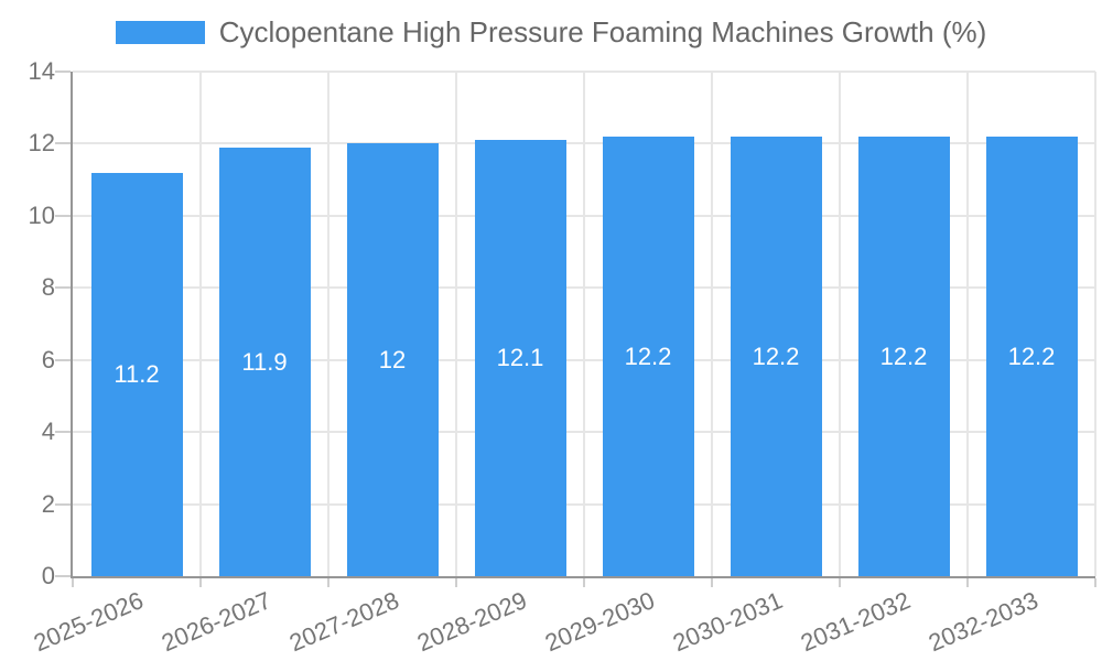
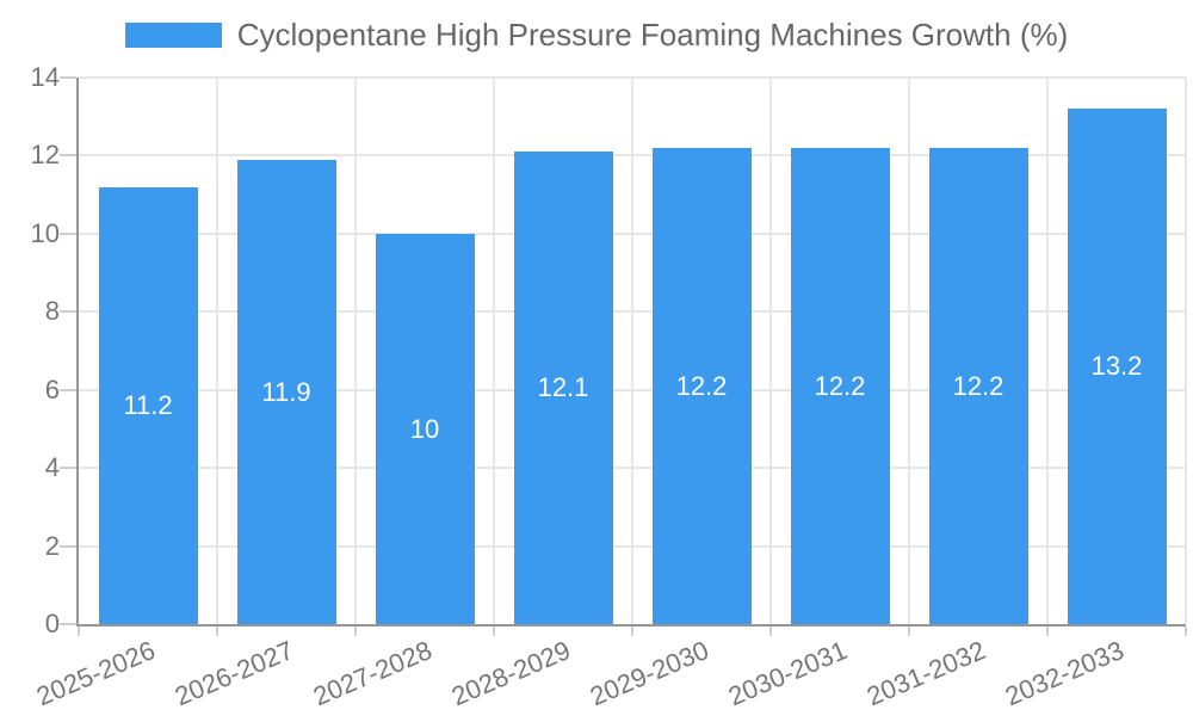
2027-2028: 12 -> 10
2032-2033: 12.2 -> 13.2
